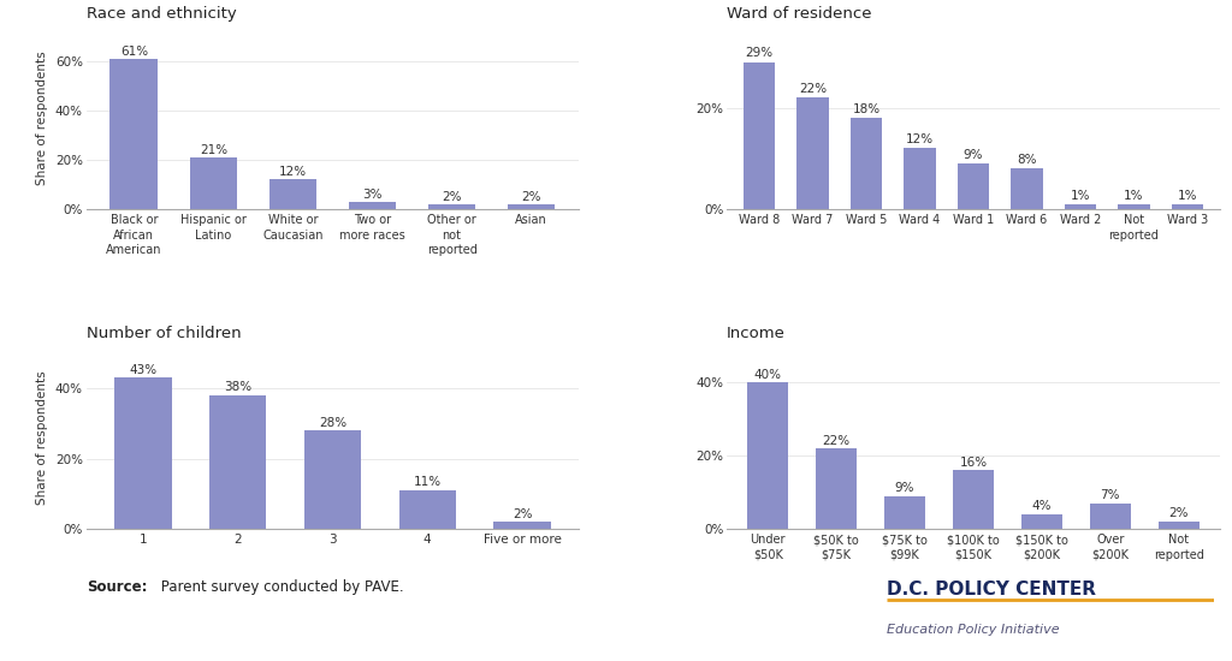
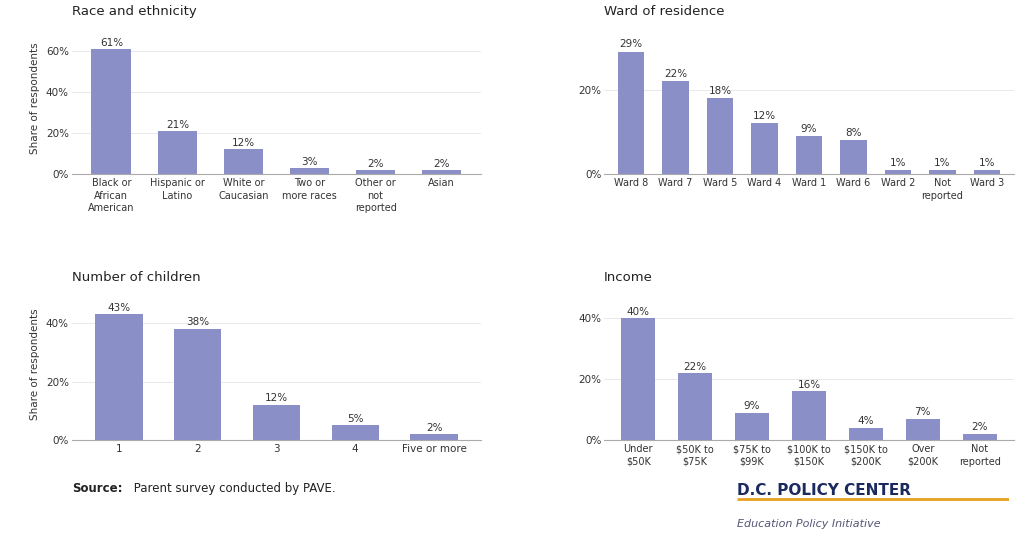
Number of children/3: 28% -> 12%
Number of children/4: 11% -> 5%
